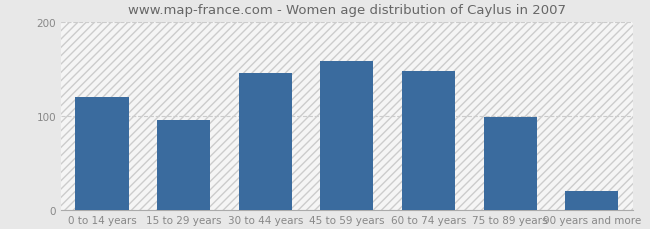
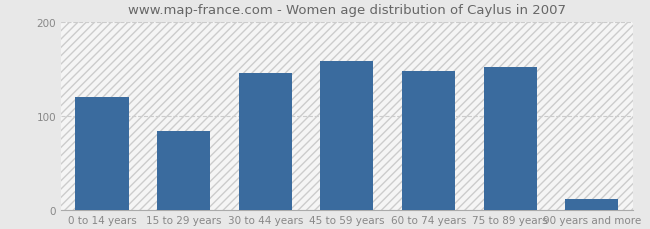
15 to 29 years: 96 -> 84
75 to 89 years: 99 -> 152
90 years and more: 20 -> 12
